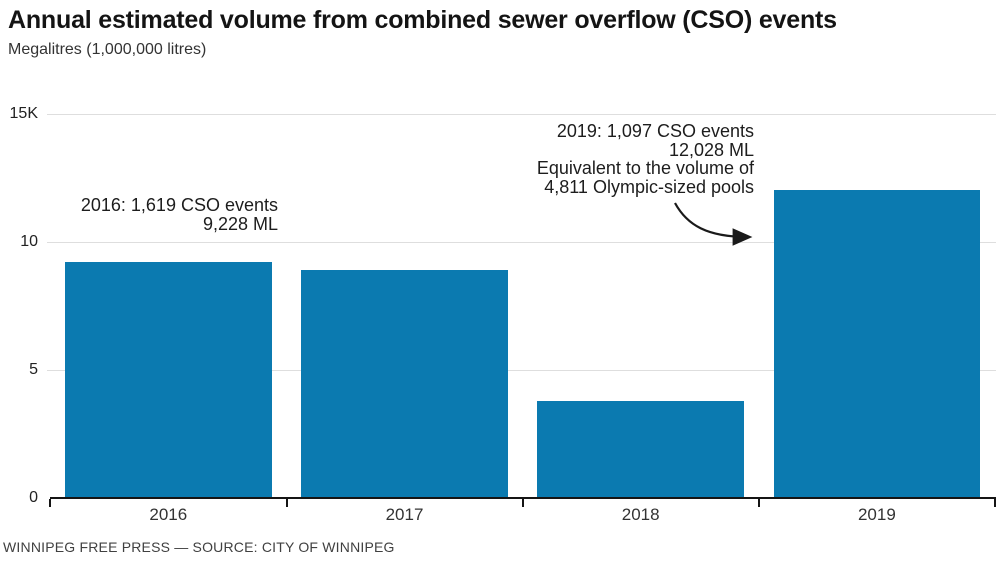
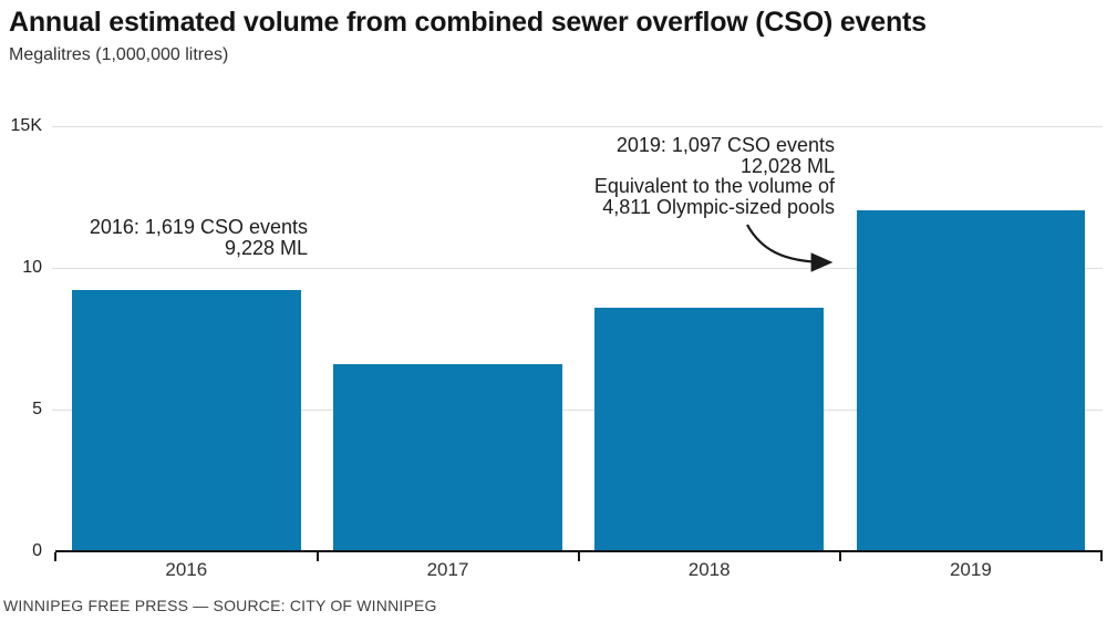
2017: 8.9K -> 6.6K
2018: 3.8K -> 8.6K
